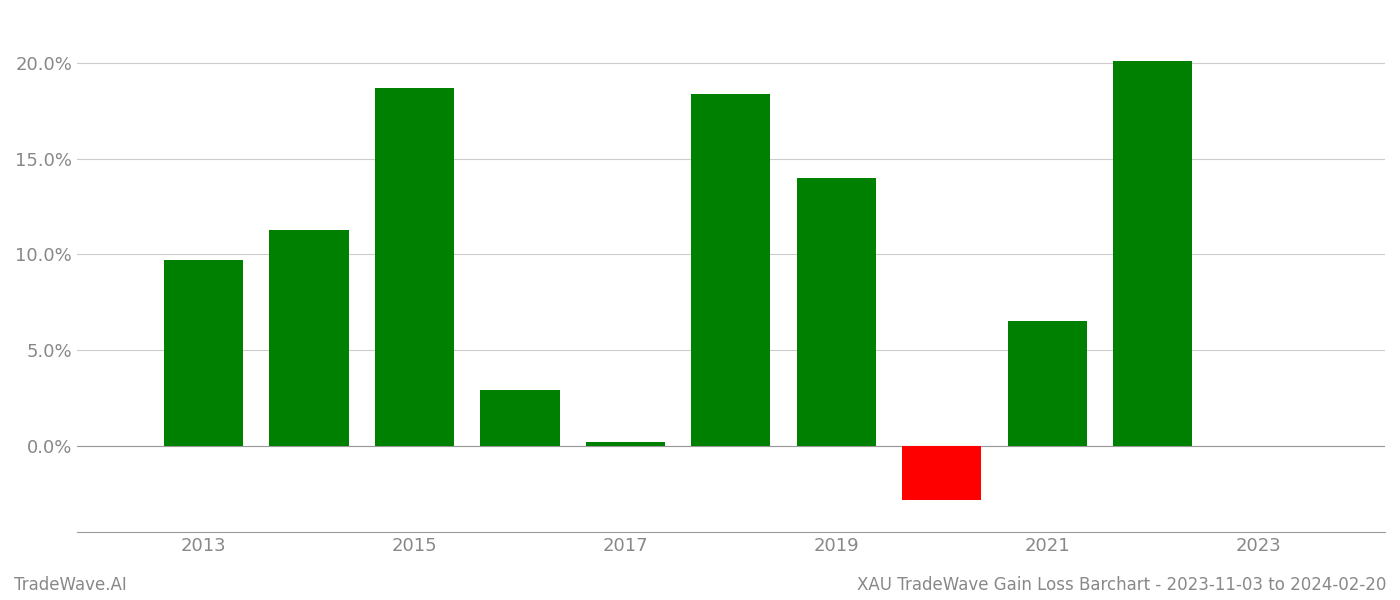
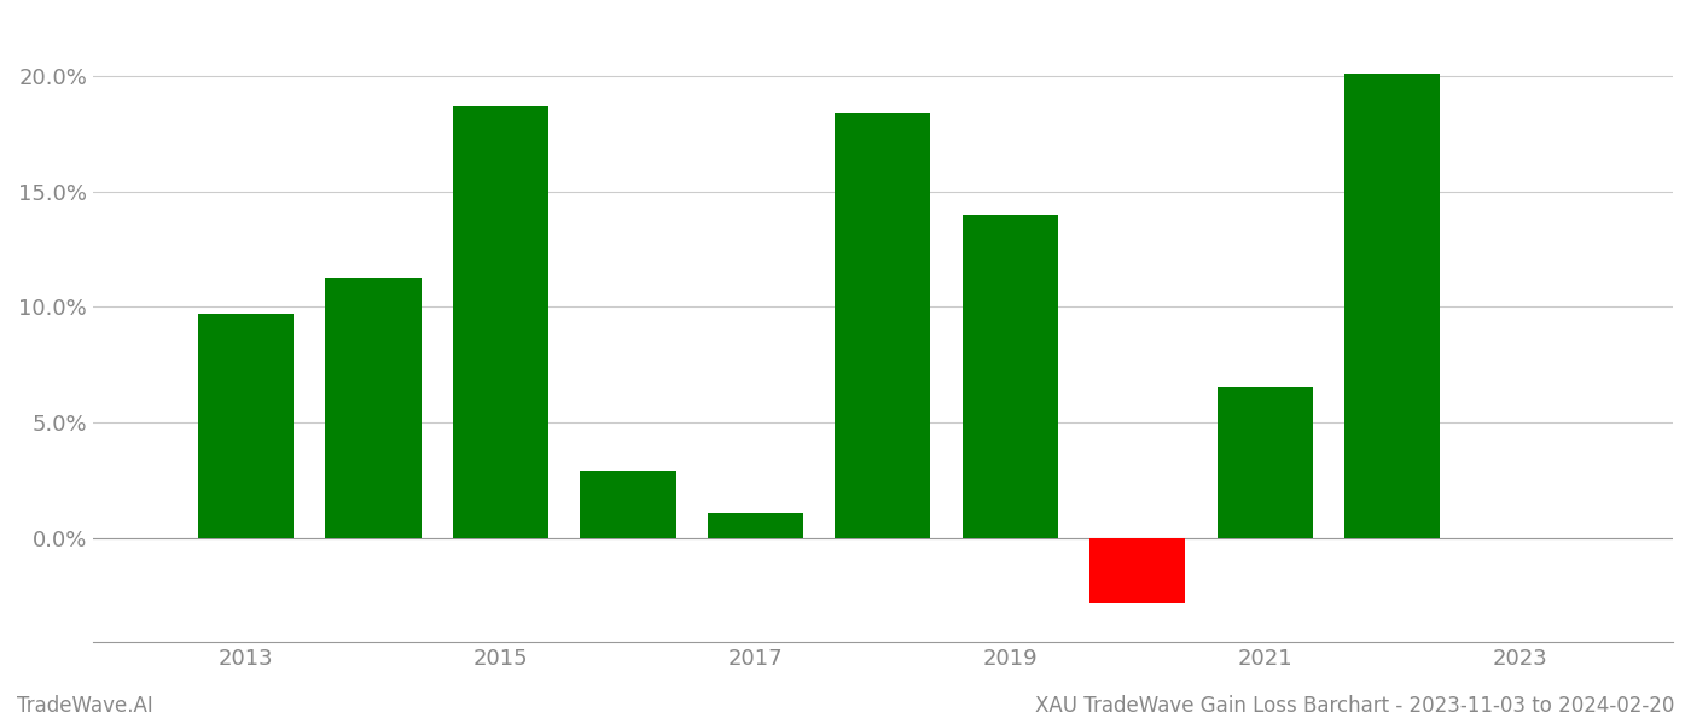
2017: 0.2% -> 1.1%
